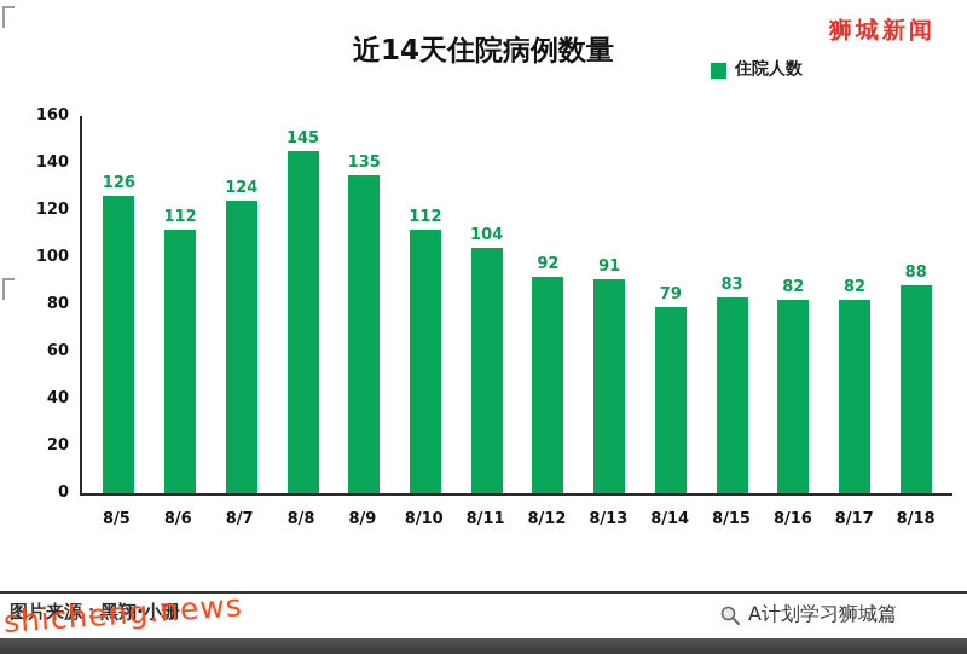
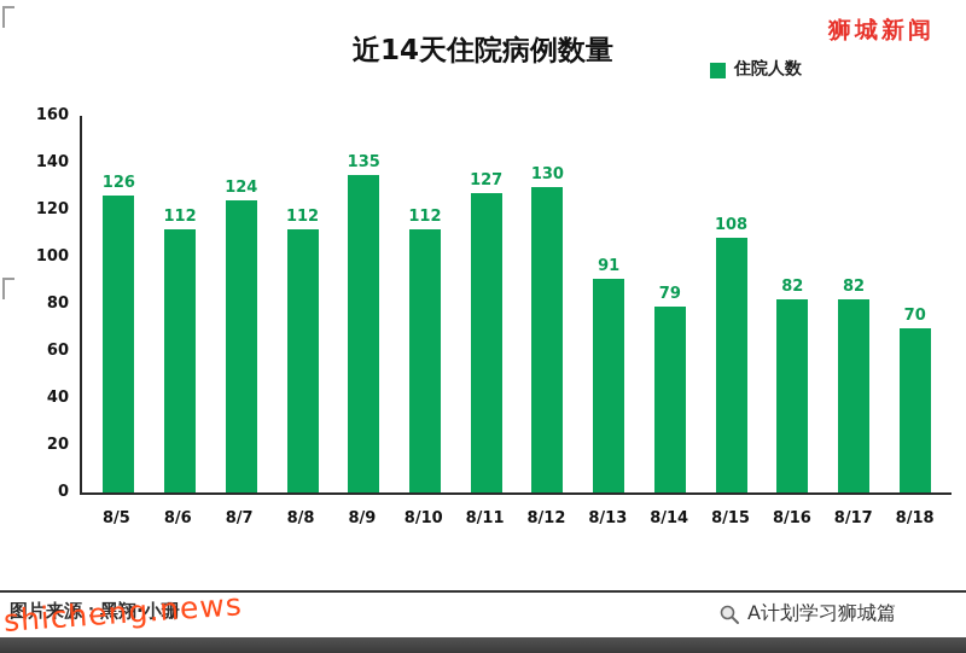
8/8: 145 -> 112
8/11: 104 -> 127
8/12: 92 -> 130
8/15: 83 -> 108
8/18: 88 -> 70
